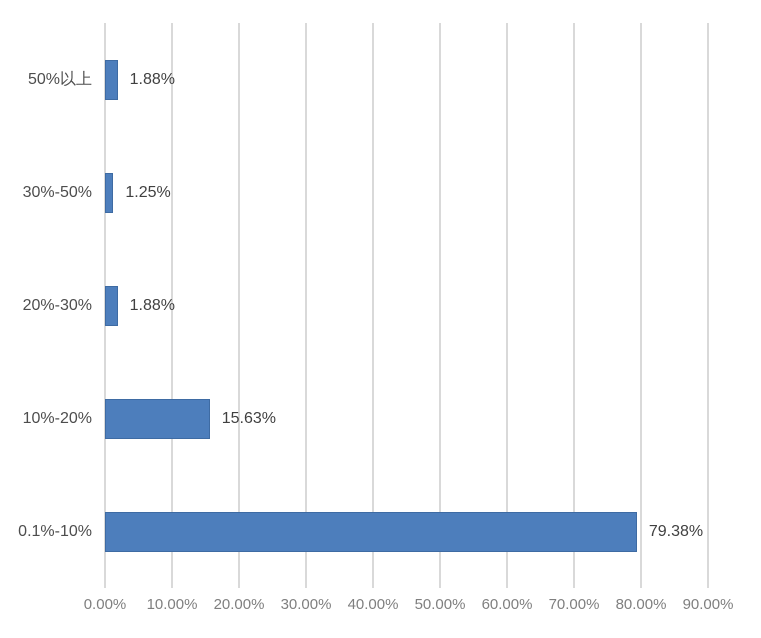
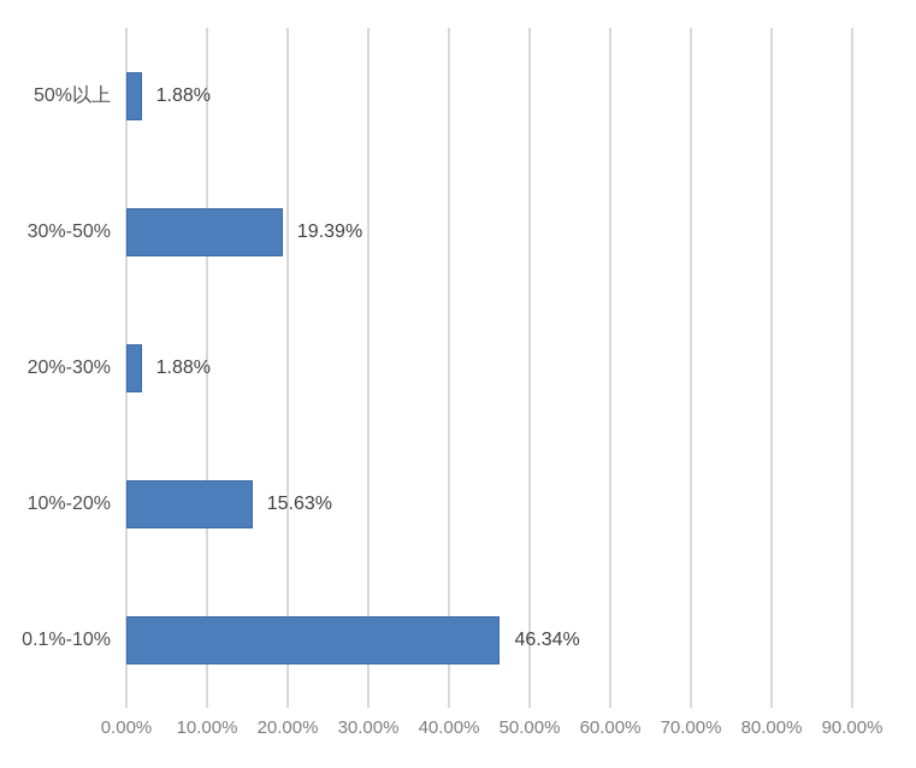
30%-50%: 1.25% -> 19.39%
0.1%-10%: 79.38% -> 46.34%
